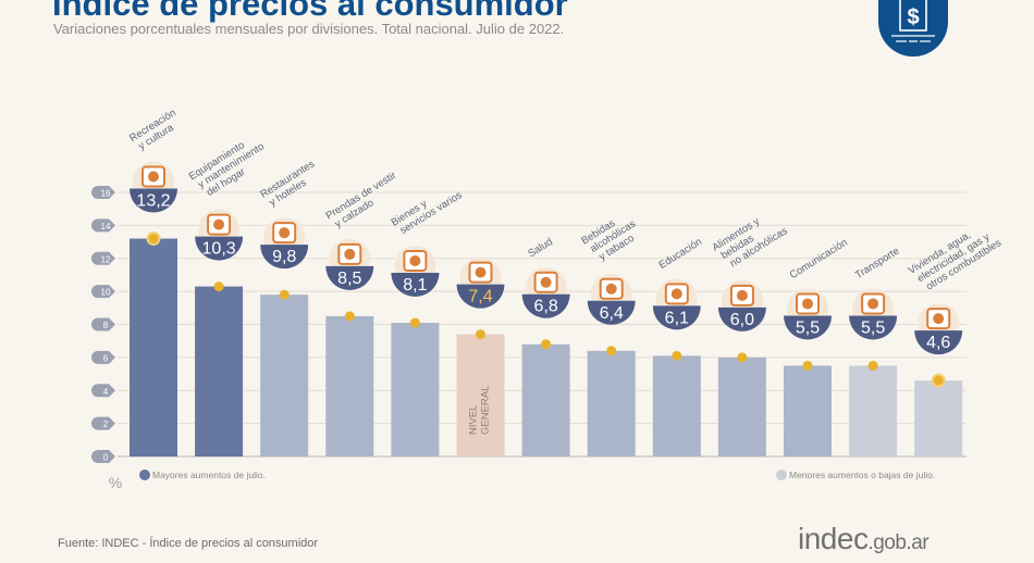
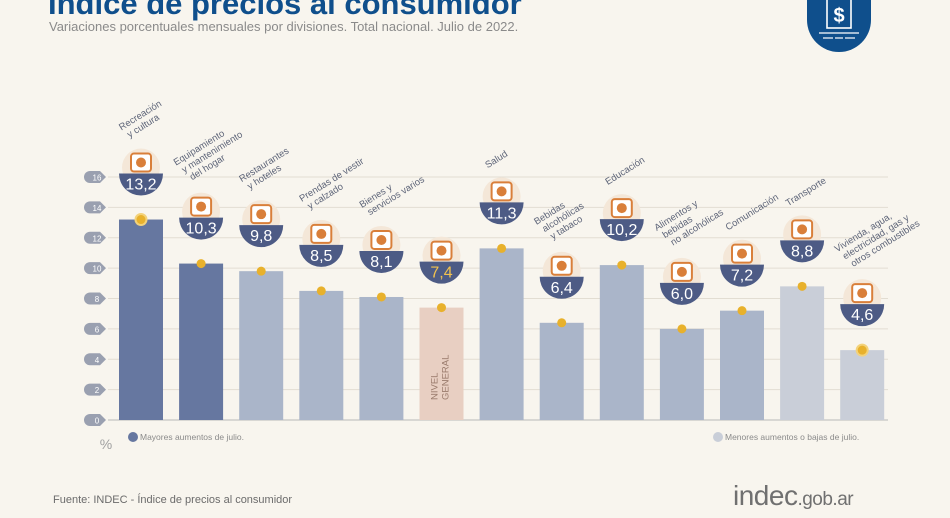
Salud: 6,8 -> 11,3
Educación: 6,1 -> 10,2
Comunicación: 5,5 -> 7,2
Transporte: 5,5 -> 8,8
